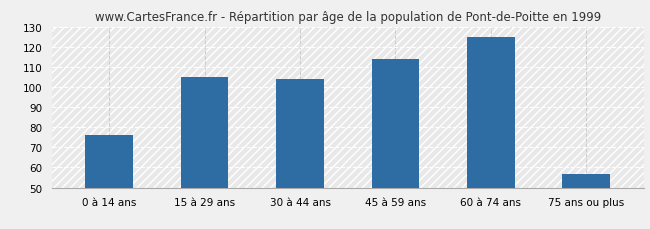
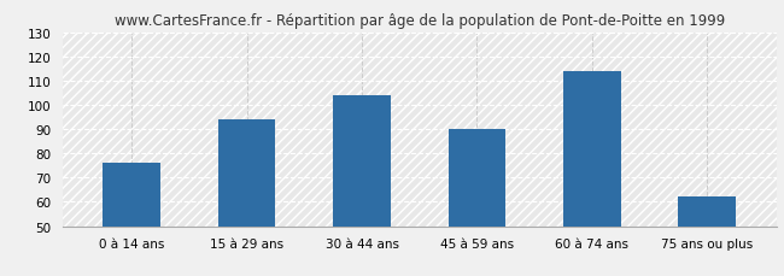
15 à 29 ans: 105 -> 94
45 à 59 ans: 114 -> 90
60 à 74 ans: 125 -> 114
75 ans ou plus: 57 -> 62
